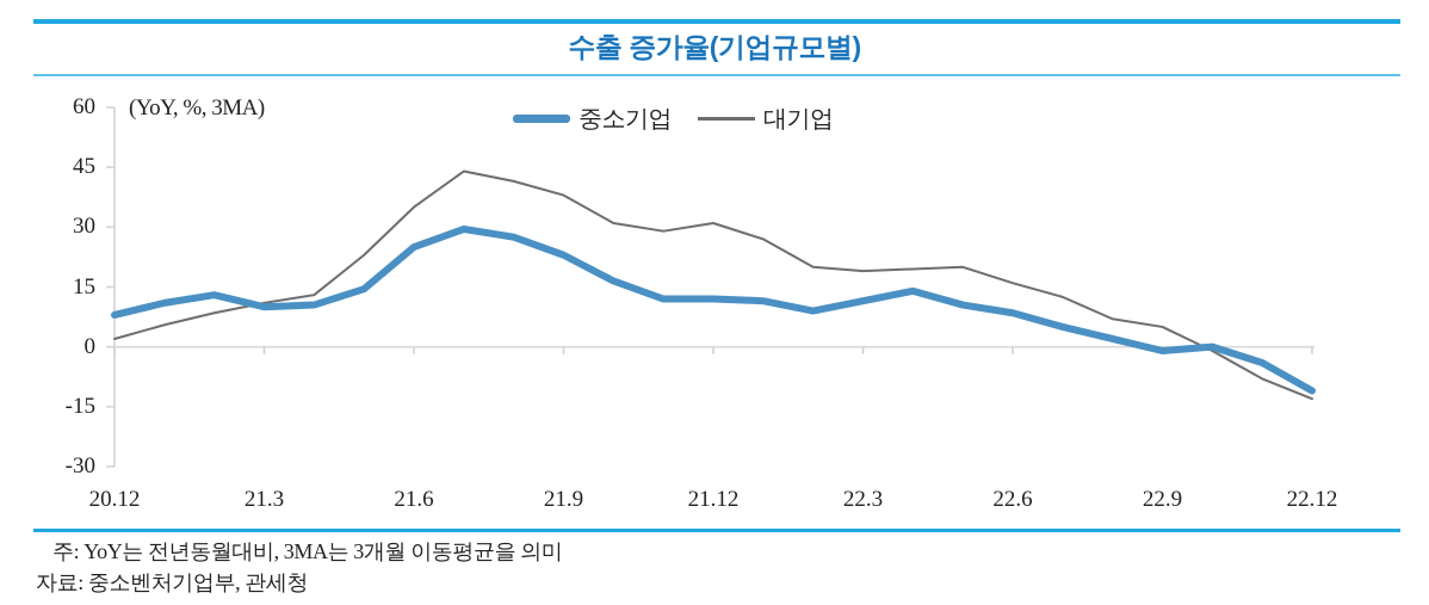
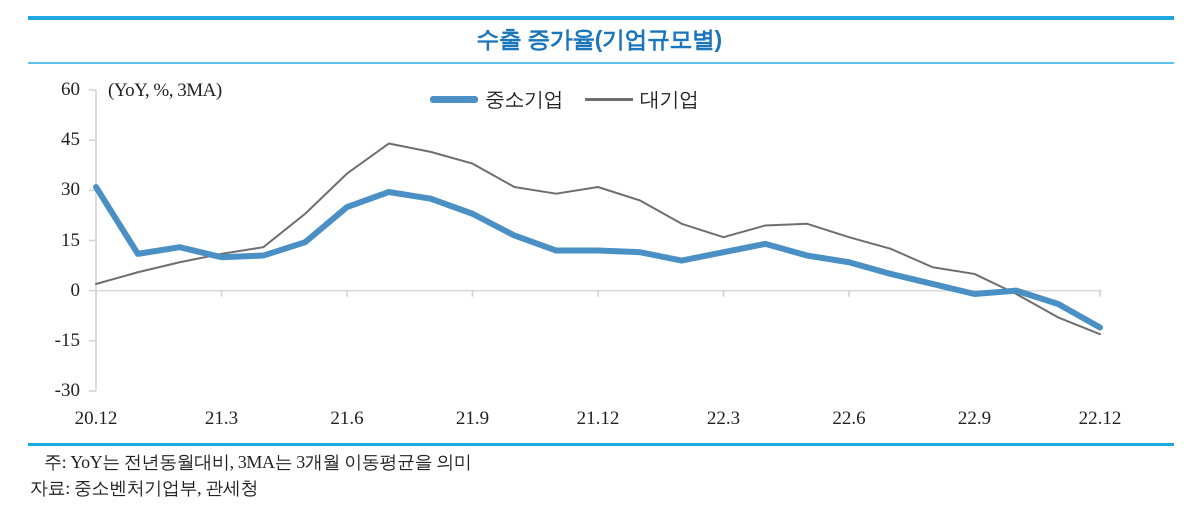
중소기업/20.12: 8 -> 31
대기업/22.3: 19 -> 16
